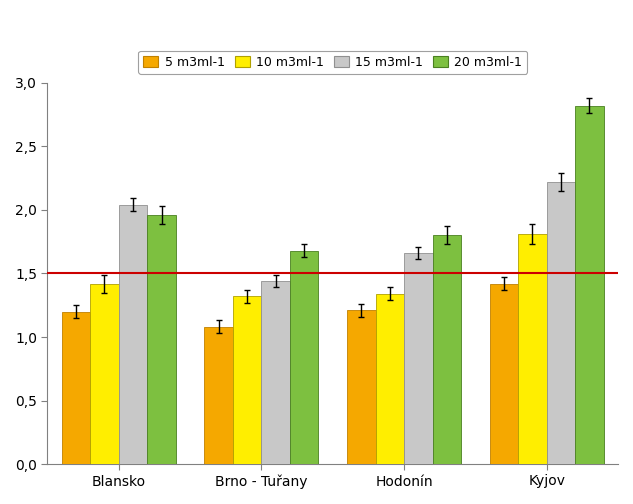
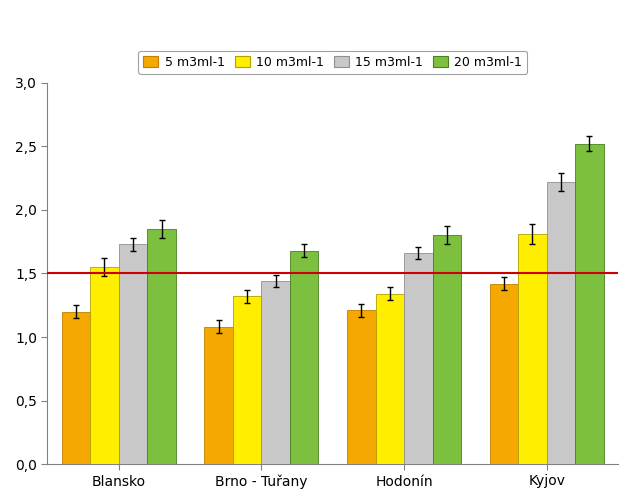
10 m3ml-1/Blansko: 1,42 -> 1,55
15 m3ml-1/Blansko: 2,04 -> 1,73
20 m3ml-1/Blansko: 1,96 -> 1,85
20 m3ml-1/Kyjov: 2,82 -> 2,52
